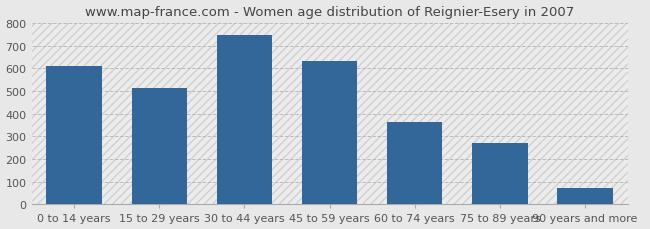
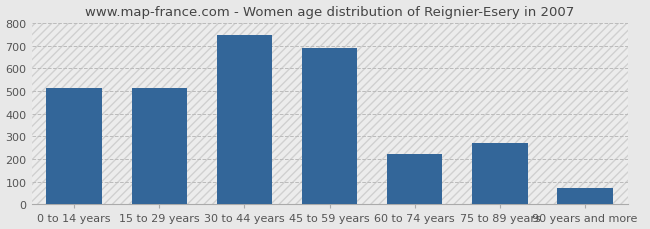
0 to 14 years: 610 -> 515
45 to 59 years: 630 -> 690
60 to 74 years: 365 -> 220
